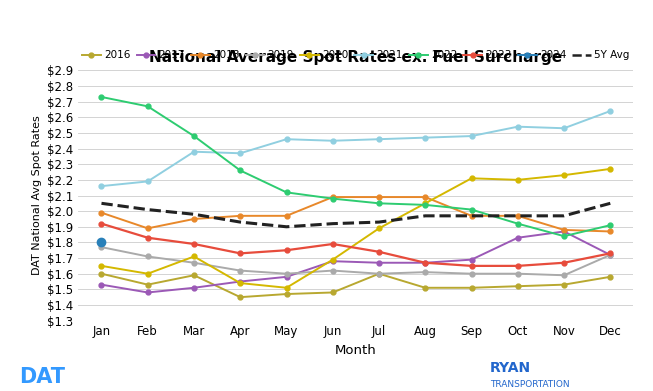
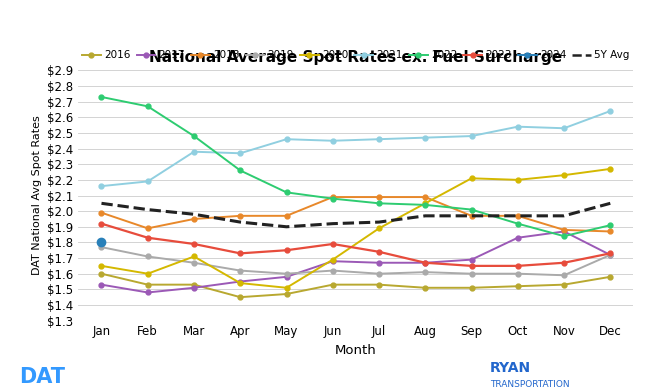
2016/Mar: $1.59 -> $1.53
2016/Jun: $1.48 -> $1.53
2016/Jul: $1.60 -> $1.53
